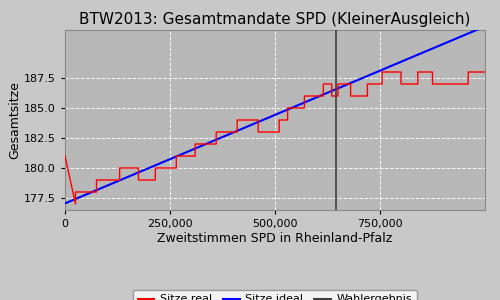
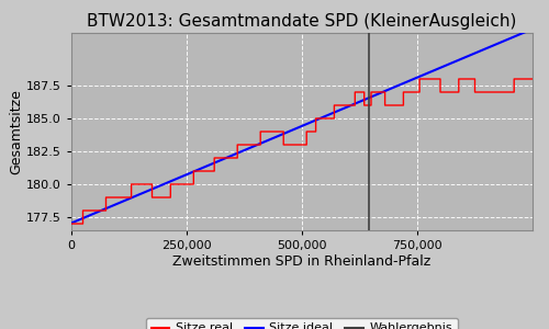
0: 181 -> 177
